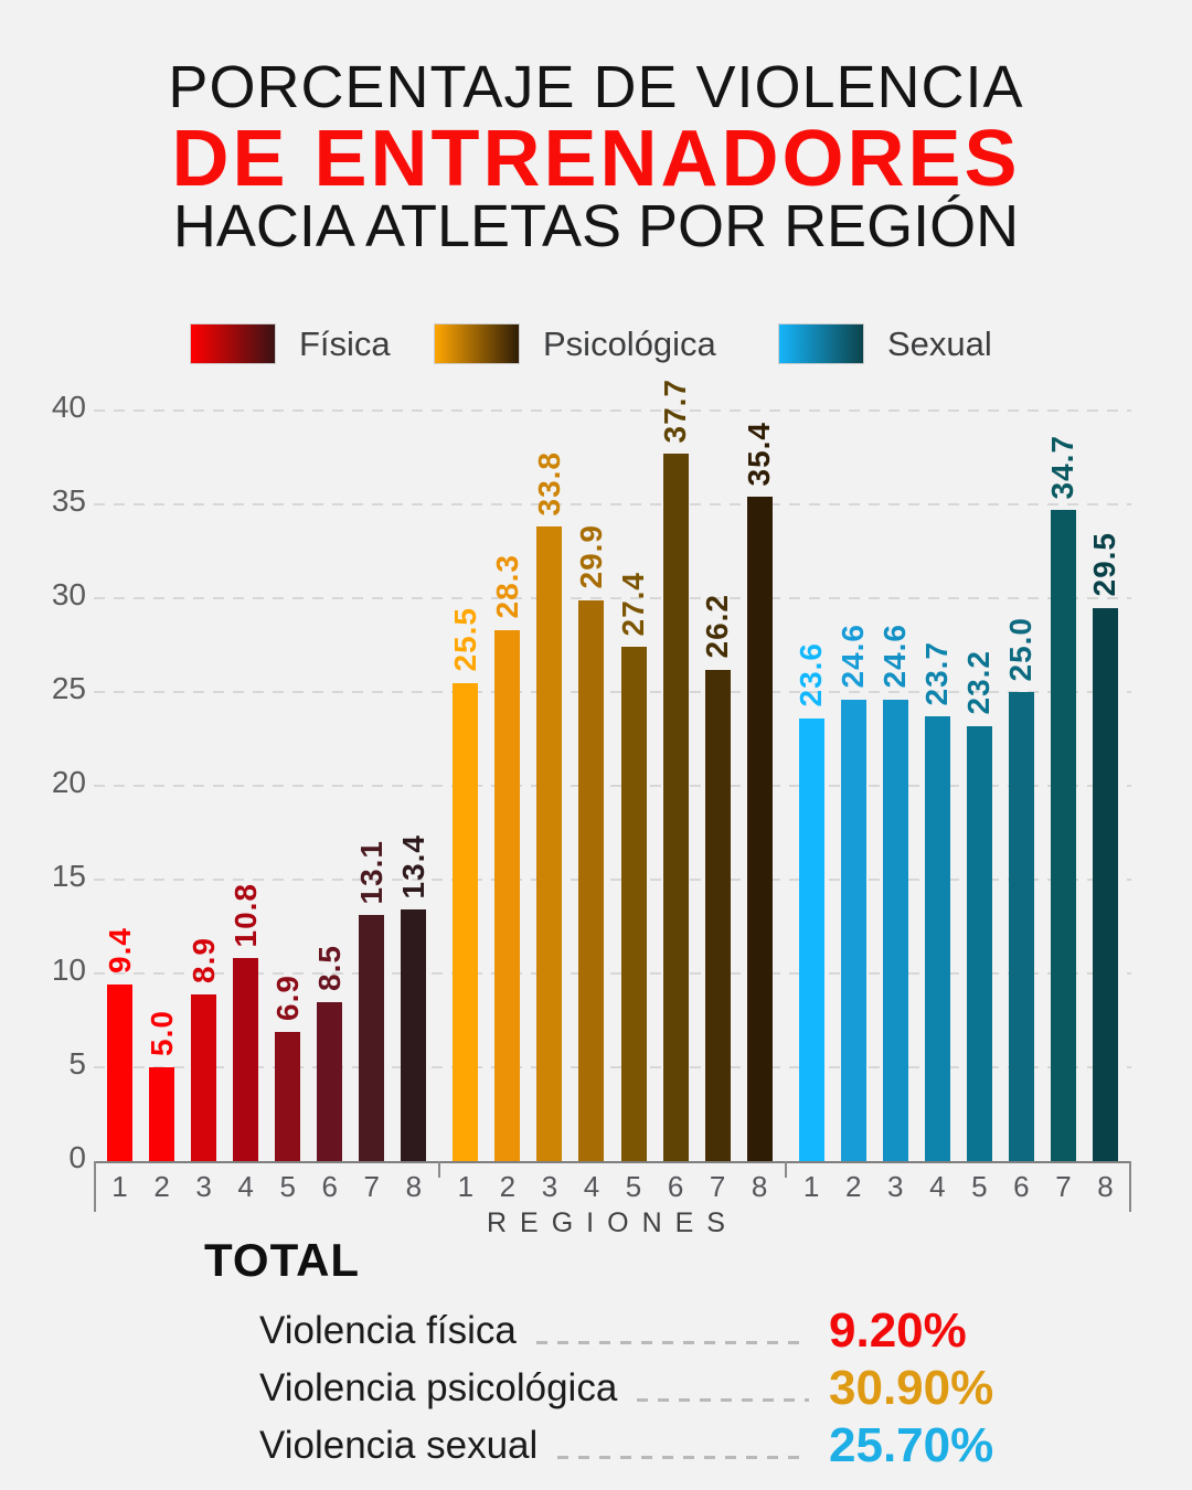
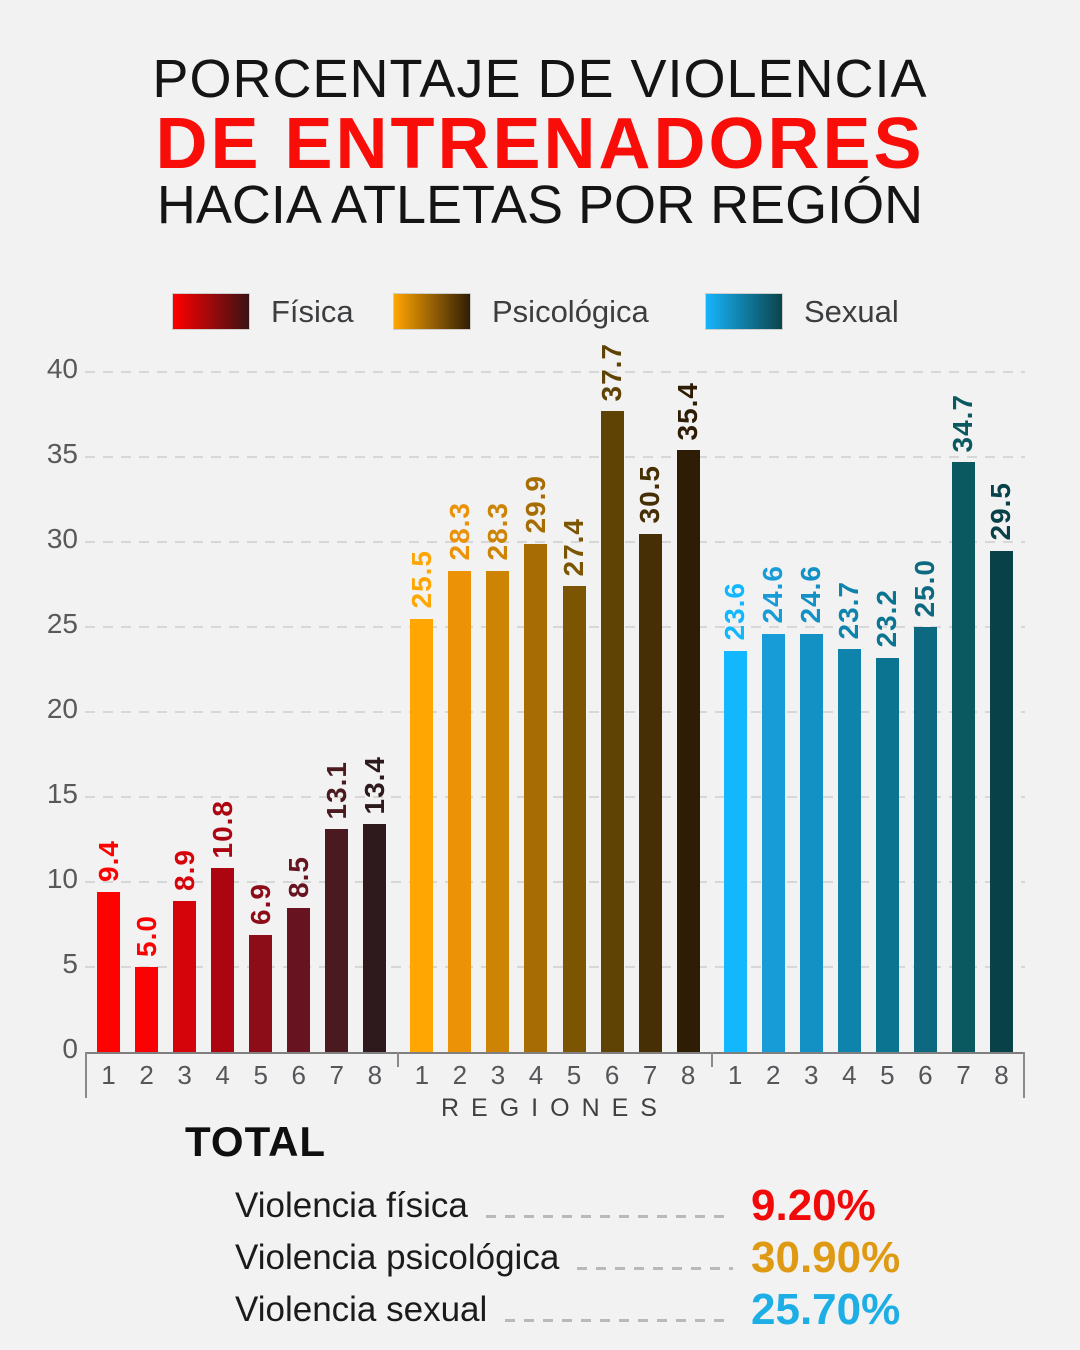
Psicológica/3: 33.8 -> 28.3
Psicológica/7: 26.2 -> 30.5
